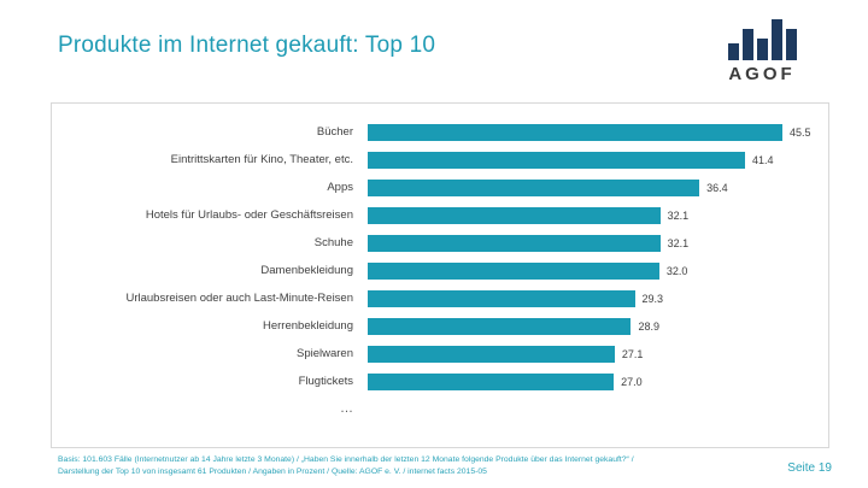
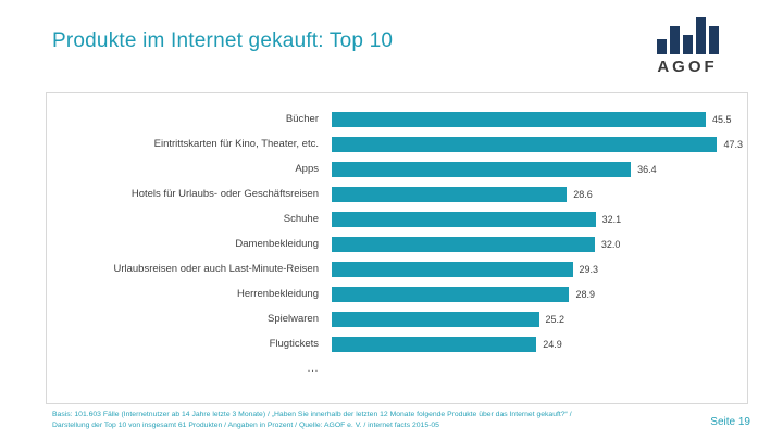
Eintrittskarten für Kino, Theater, etc.: 41.4 -> 47.3
Hotels für Urlaubs- oder Geschäftsreisen: 32.1 -> 28.6
Spielwaren: 27.1 -> 25.2
Flugtickets: 27.0 -> 24.9
